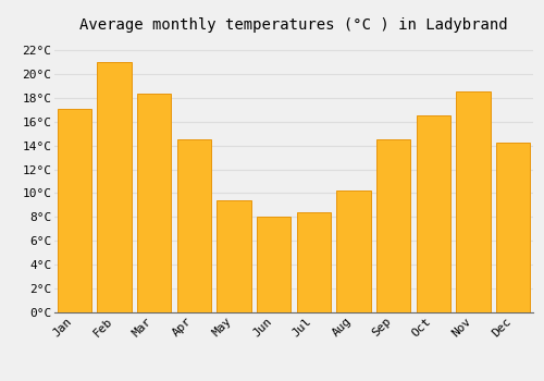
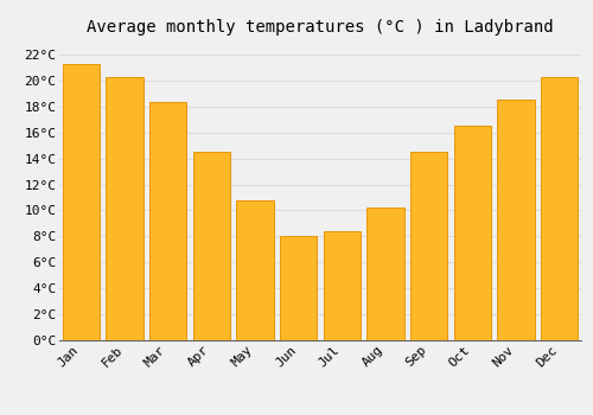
Jan: 17.1°C -> 21.3°C
Feb: 21.0°C -> 20.3°C
May: 9.4°C -> 10.8°C
Dec: 14.2°C -> 20.3°C
